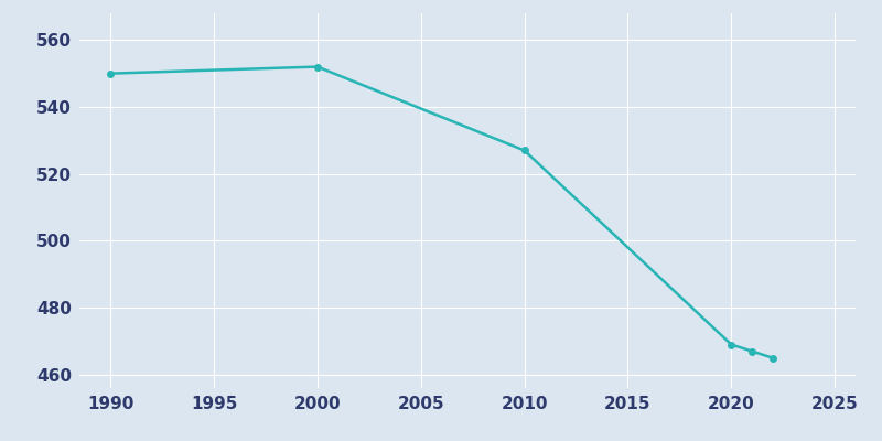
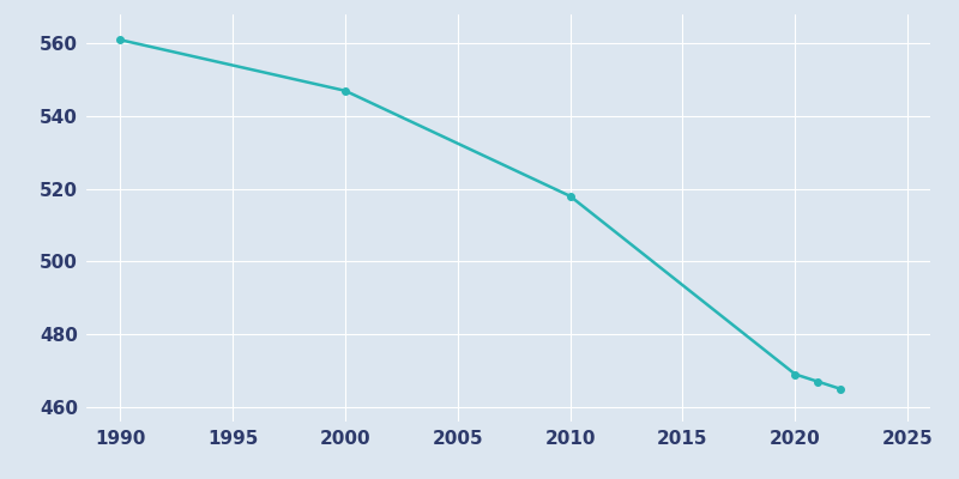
1990: 550 -> 561
2000: 552 -> 547
2010: 527 -> 518
